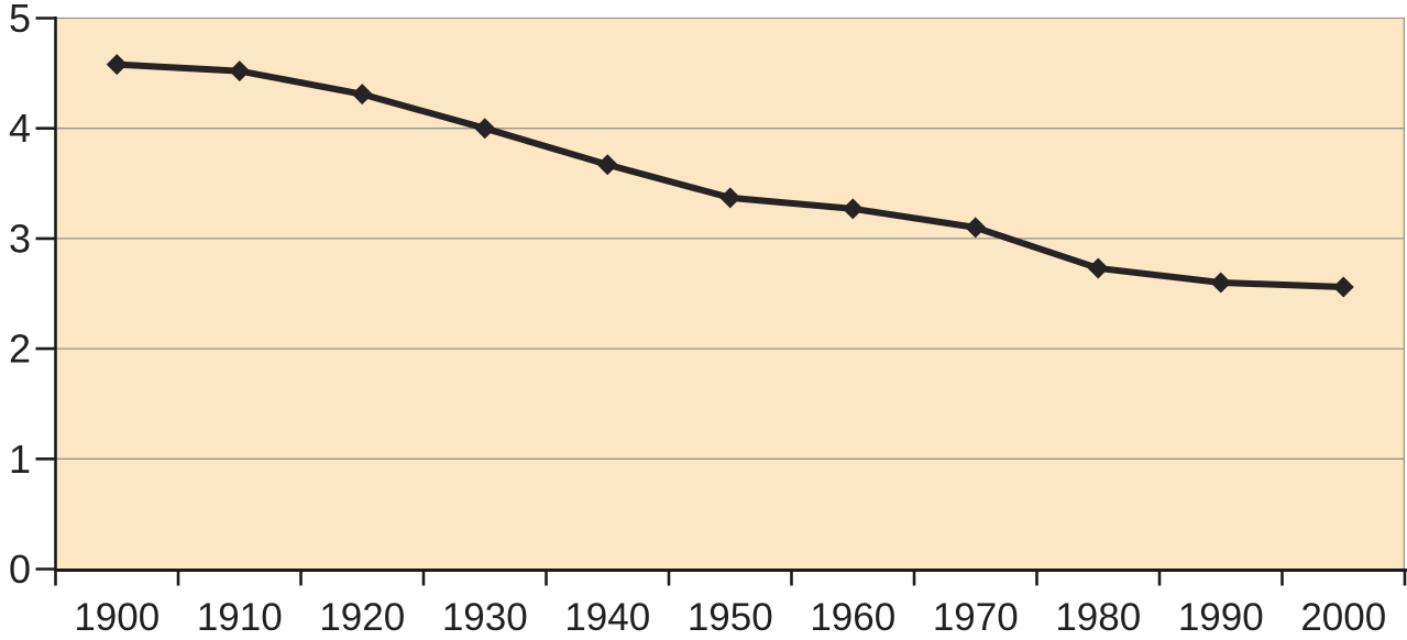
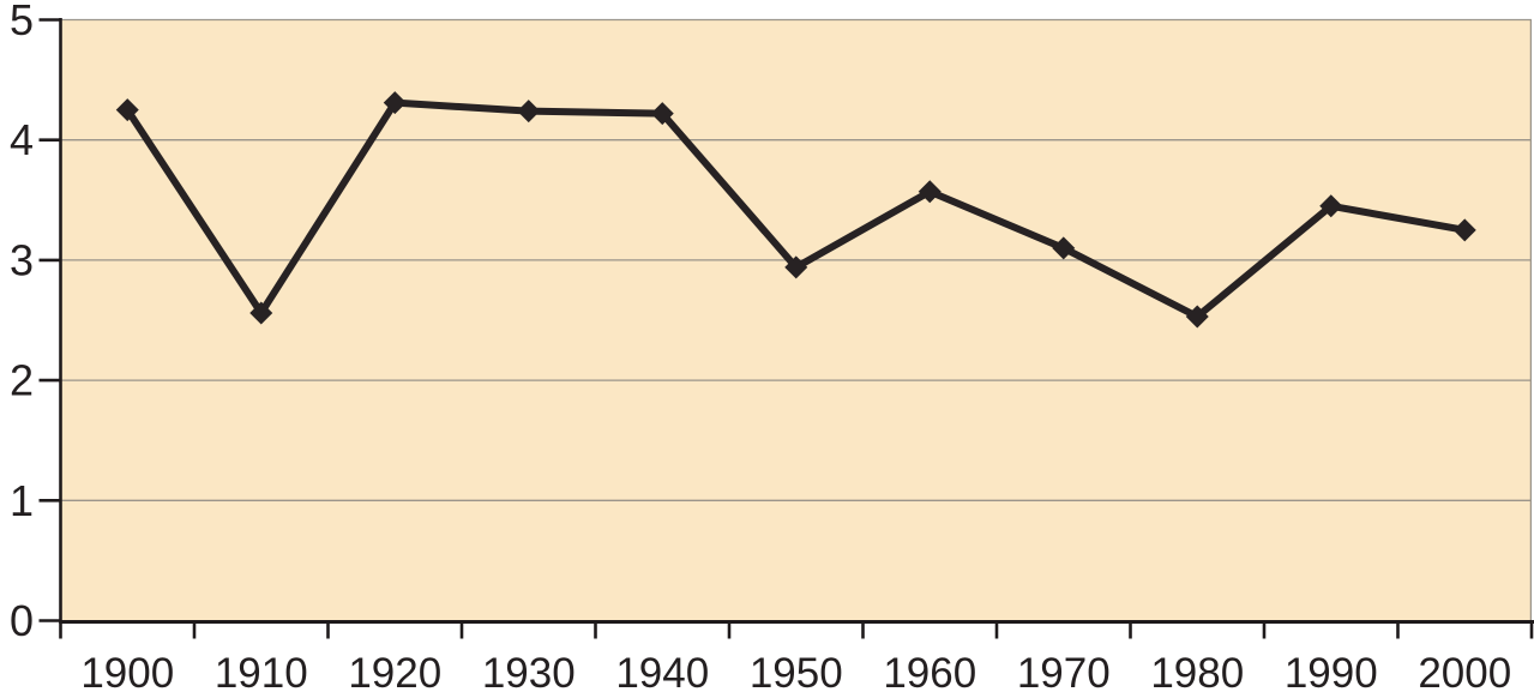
1900: 4.58 -> 4.25
1910: 4.52 -> 2.56
1930: 4.00 -> 4.24
1940: 3.67 -> 4.22
1950: 3.37 -> 2.94
1960: 3.27 -> 3.57
1980: 2.73 -> 2.53
1990: 2.60 -> 3.45
2000: 2.56 -> 3.25
